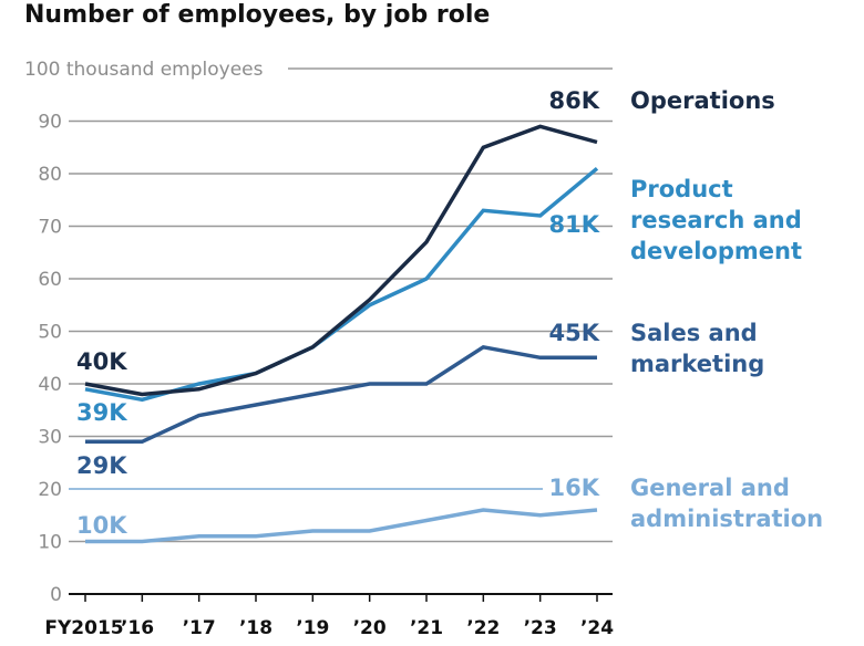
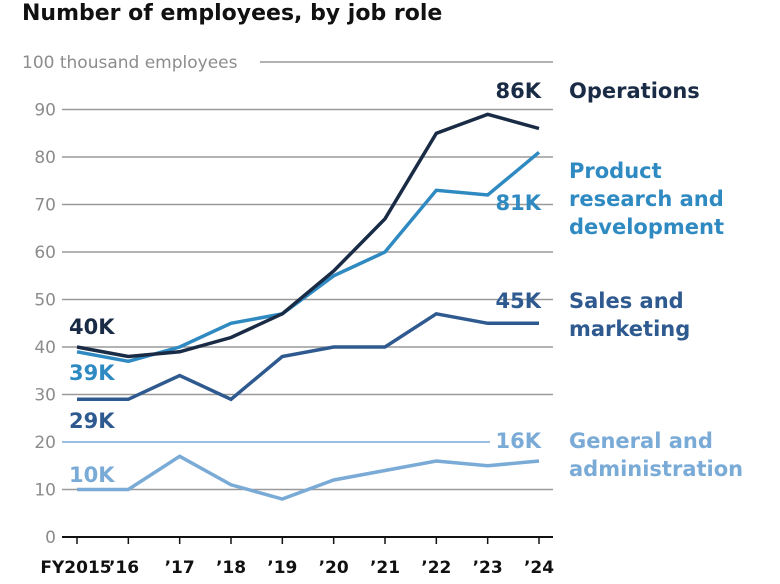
General and administration/’17: 11 -> 17
Product research and development/’18: 42 -> 45
Sales and marketing/’18: 36 -> 29
General and administration/’19: 12 -> 8
